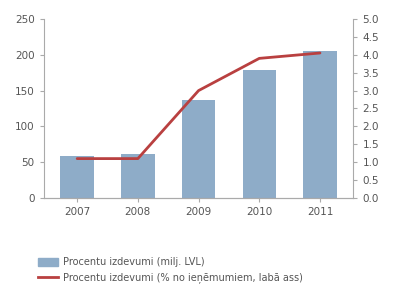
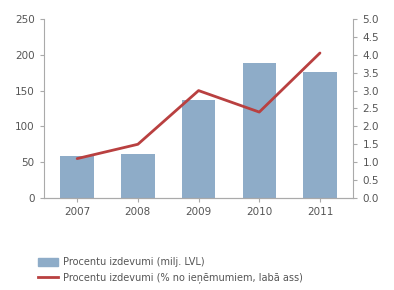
Procentu izdevumi (% no ieņēmumiem, labā ass)/2008: 1.10 -> 1.50
Procentu izdevumi (milj. LVL)/2010: 179 -> 188
Procentu izdevumi (% no ieņēmumiem, labā ass)/2010: 3.90 -> 2.40
Procentu izdevumi (milj. LVL)/2011: 205 -> 176
